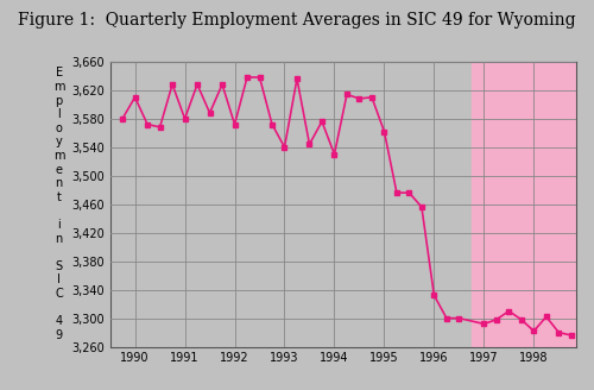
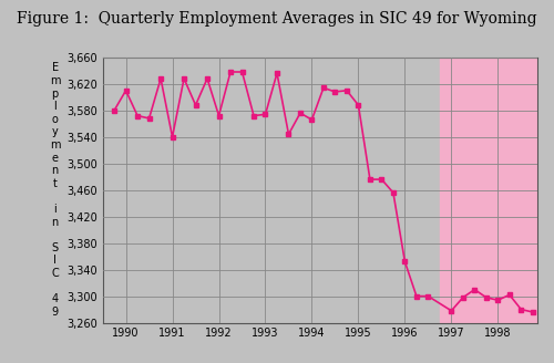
1991: 3,580 -> 3,540
1993: 3,540 -> 3,574
1994: 3,530 -> 3,566
1995: 3,562 -> 3,588
1996: 3,332 -> 3,352
1997: 3,292 -> 3,278
1998: 3,282 -> 3,294
